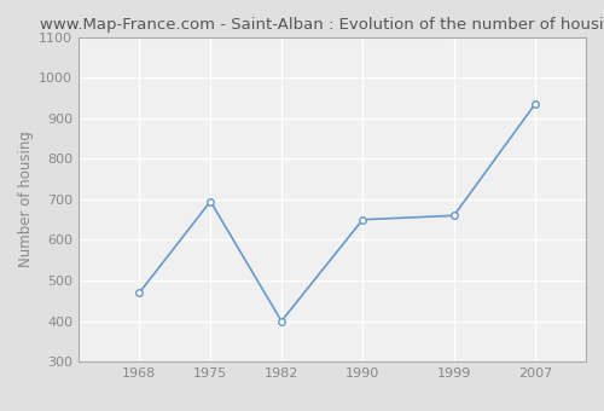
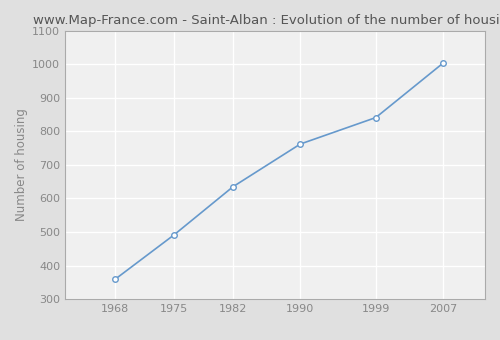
1968: 470 -> 360
1975: 695 -> 492
1982: 400 -> 635
1990: 650 -> 762
1999: 660 -> 841
2007: 935 -> 1003
